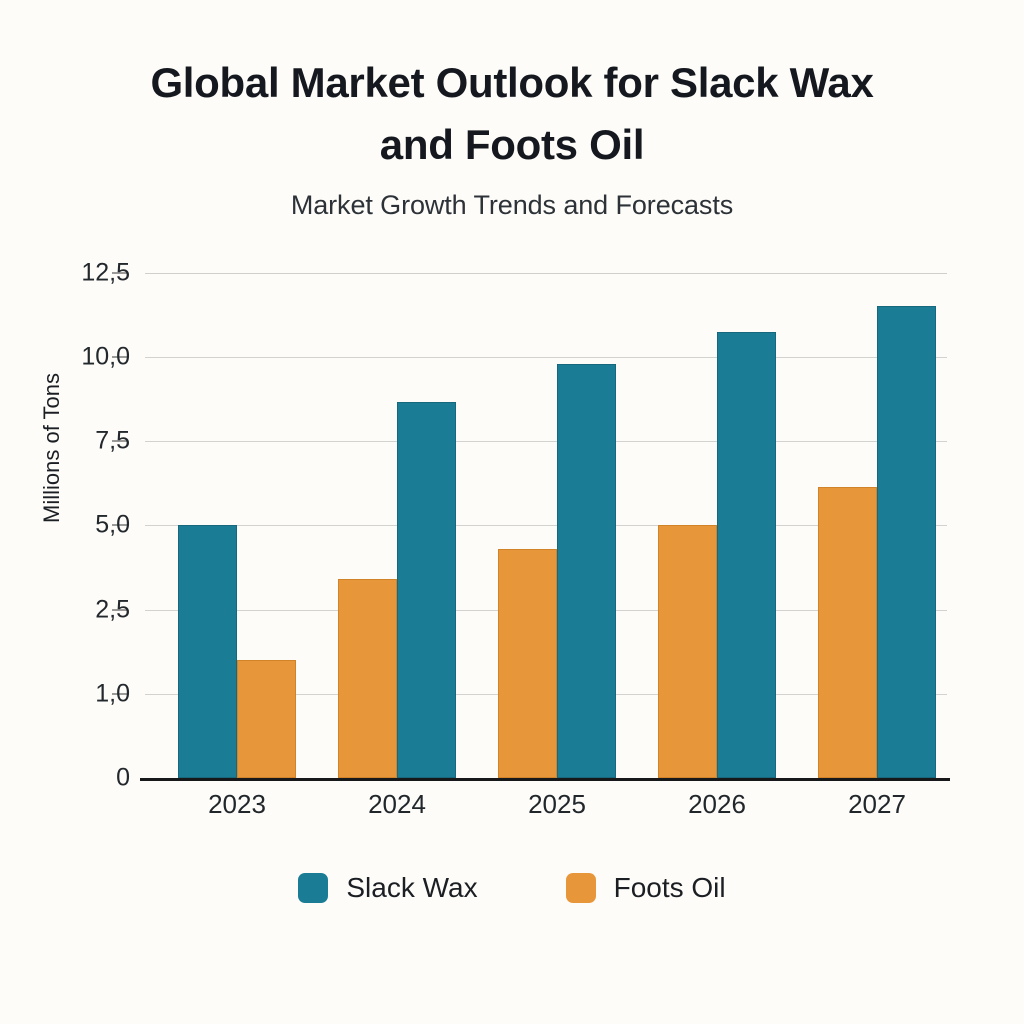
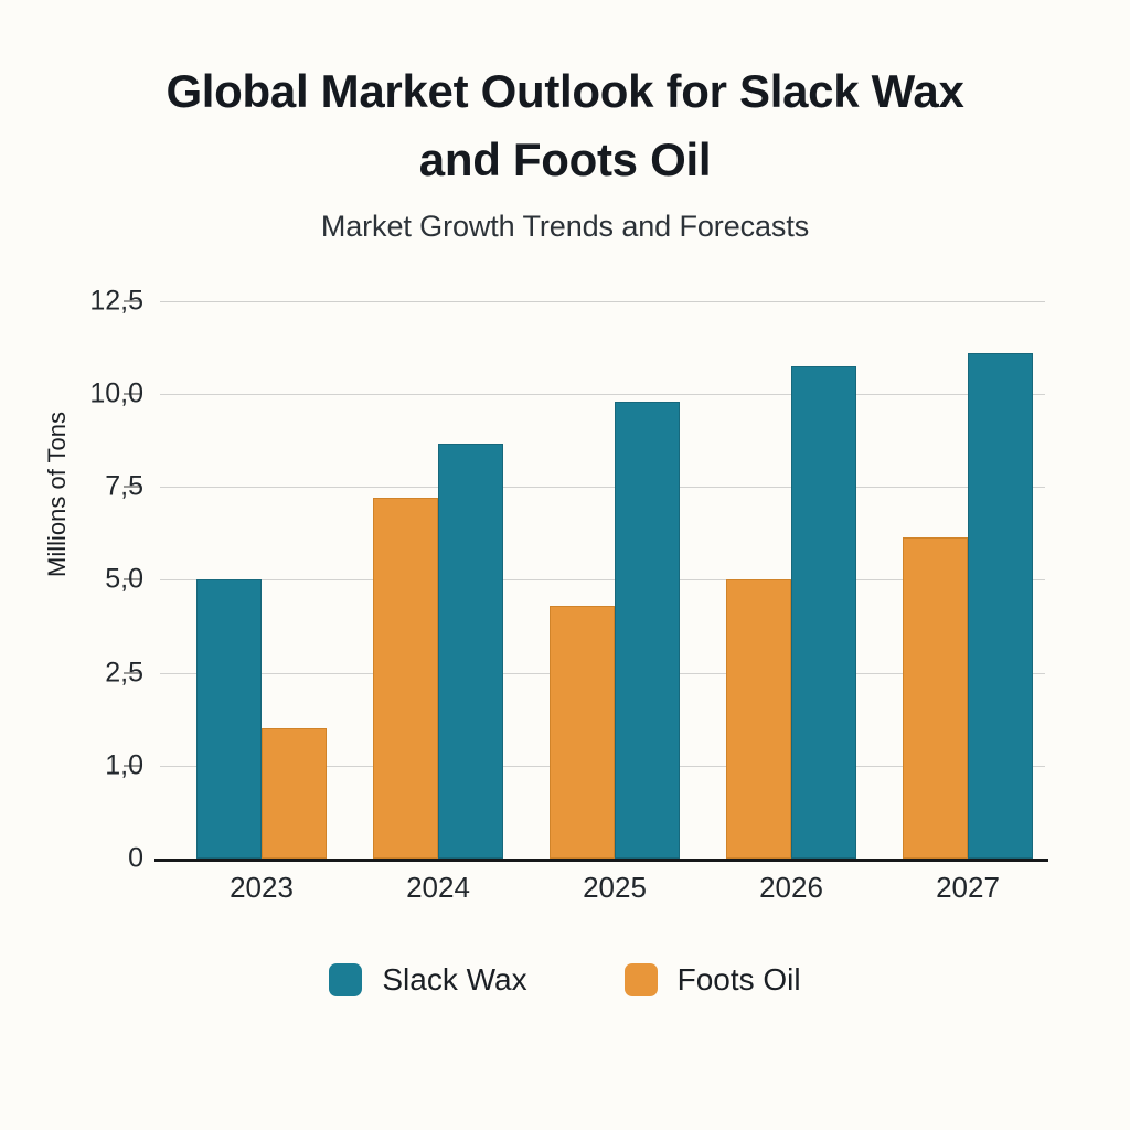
Foots Oil/2024: 3,4 -> 7,2
Slack Wax/2027: 11,5 -> 11,1
